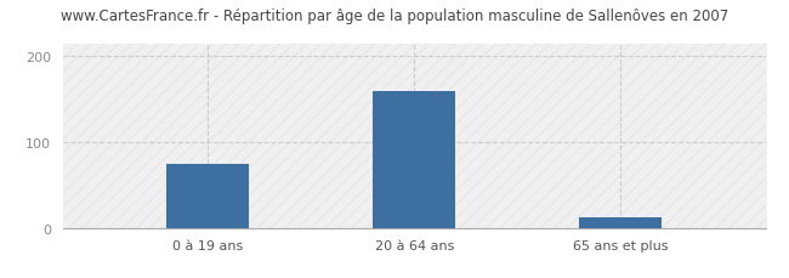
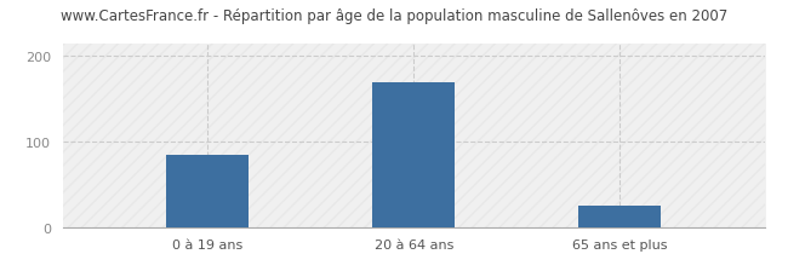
0 à 19 ans: 74 -> 85
20 à 64 ans: 160 -> 170
65 ans et plus: 12 -> 25
